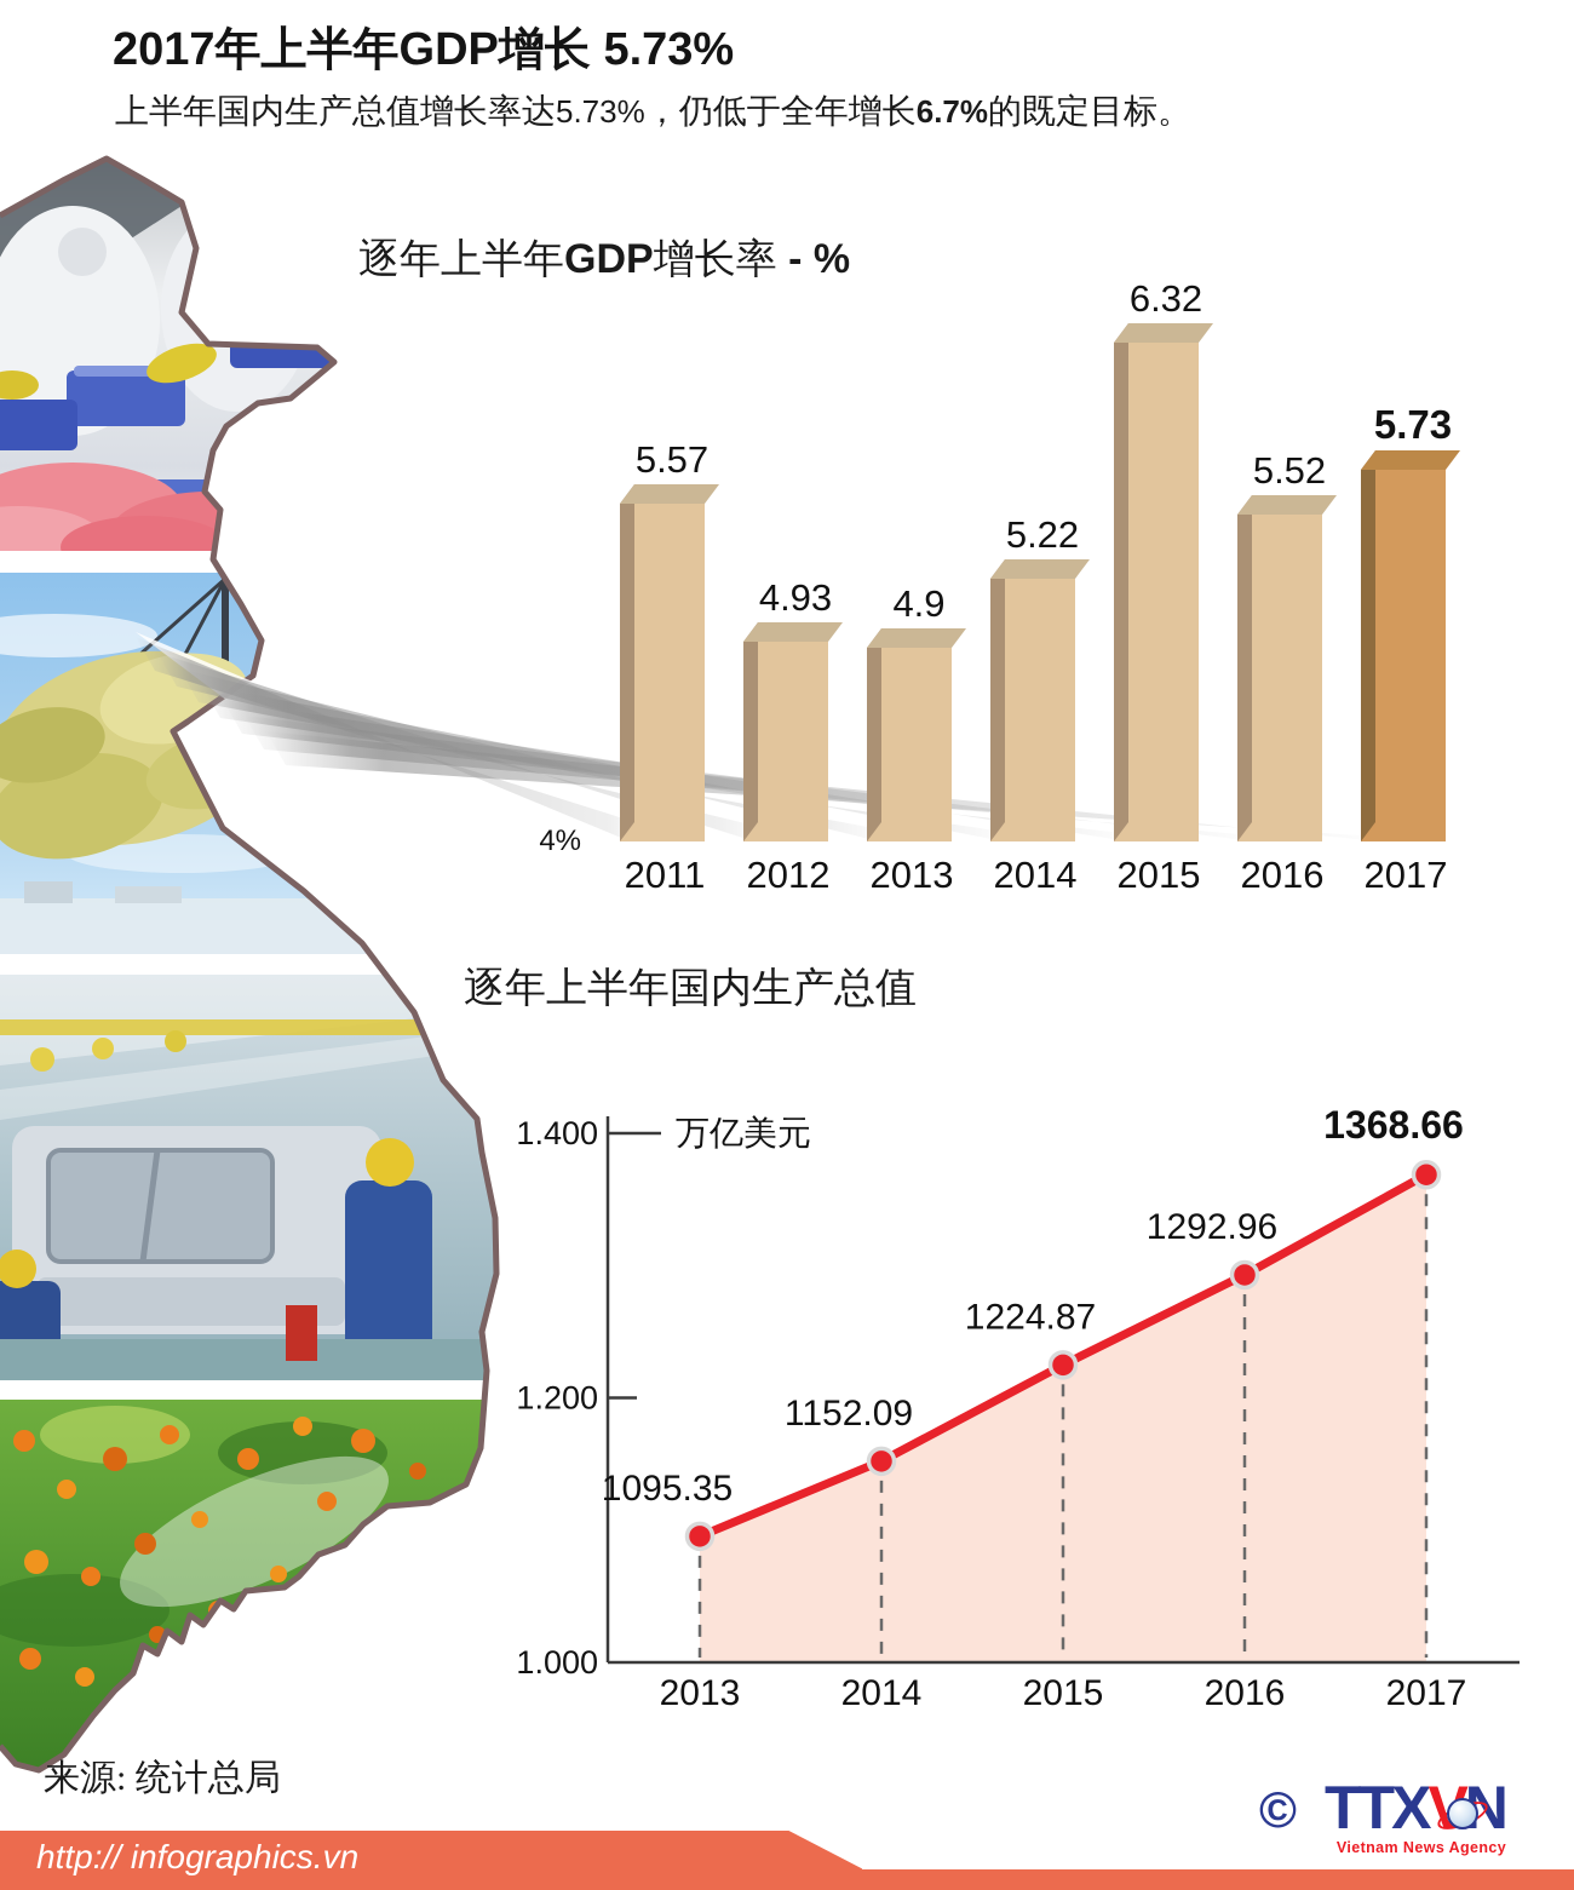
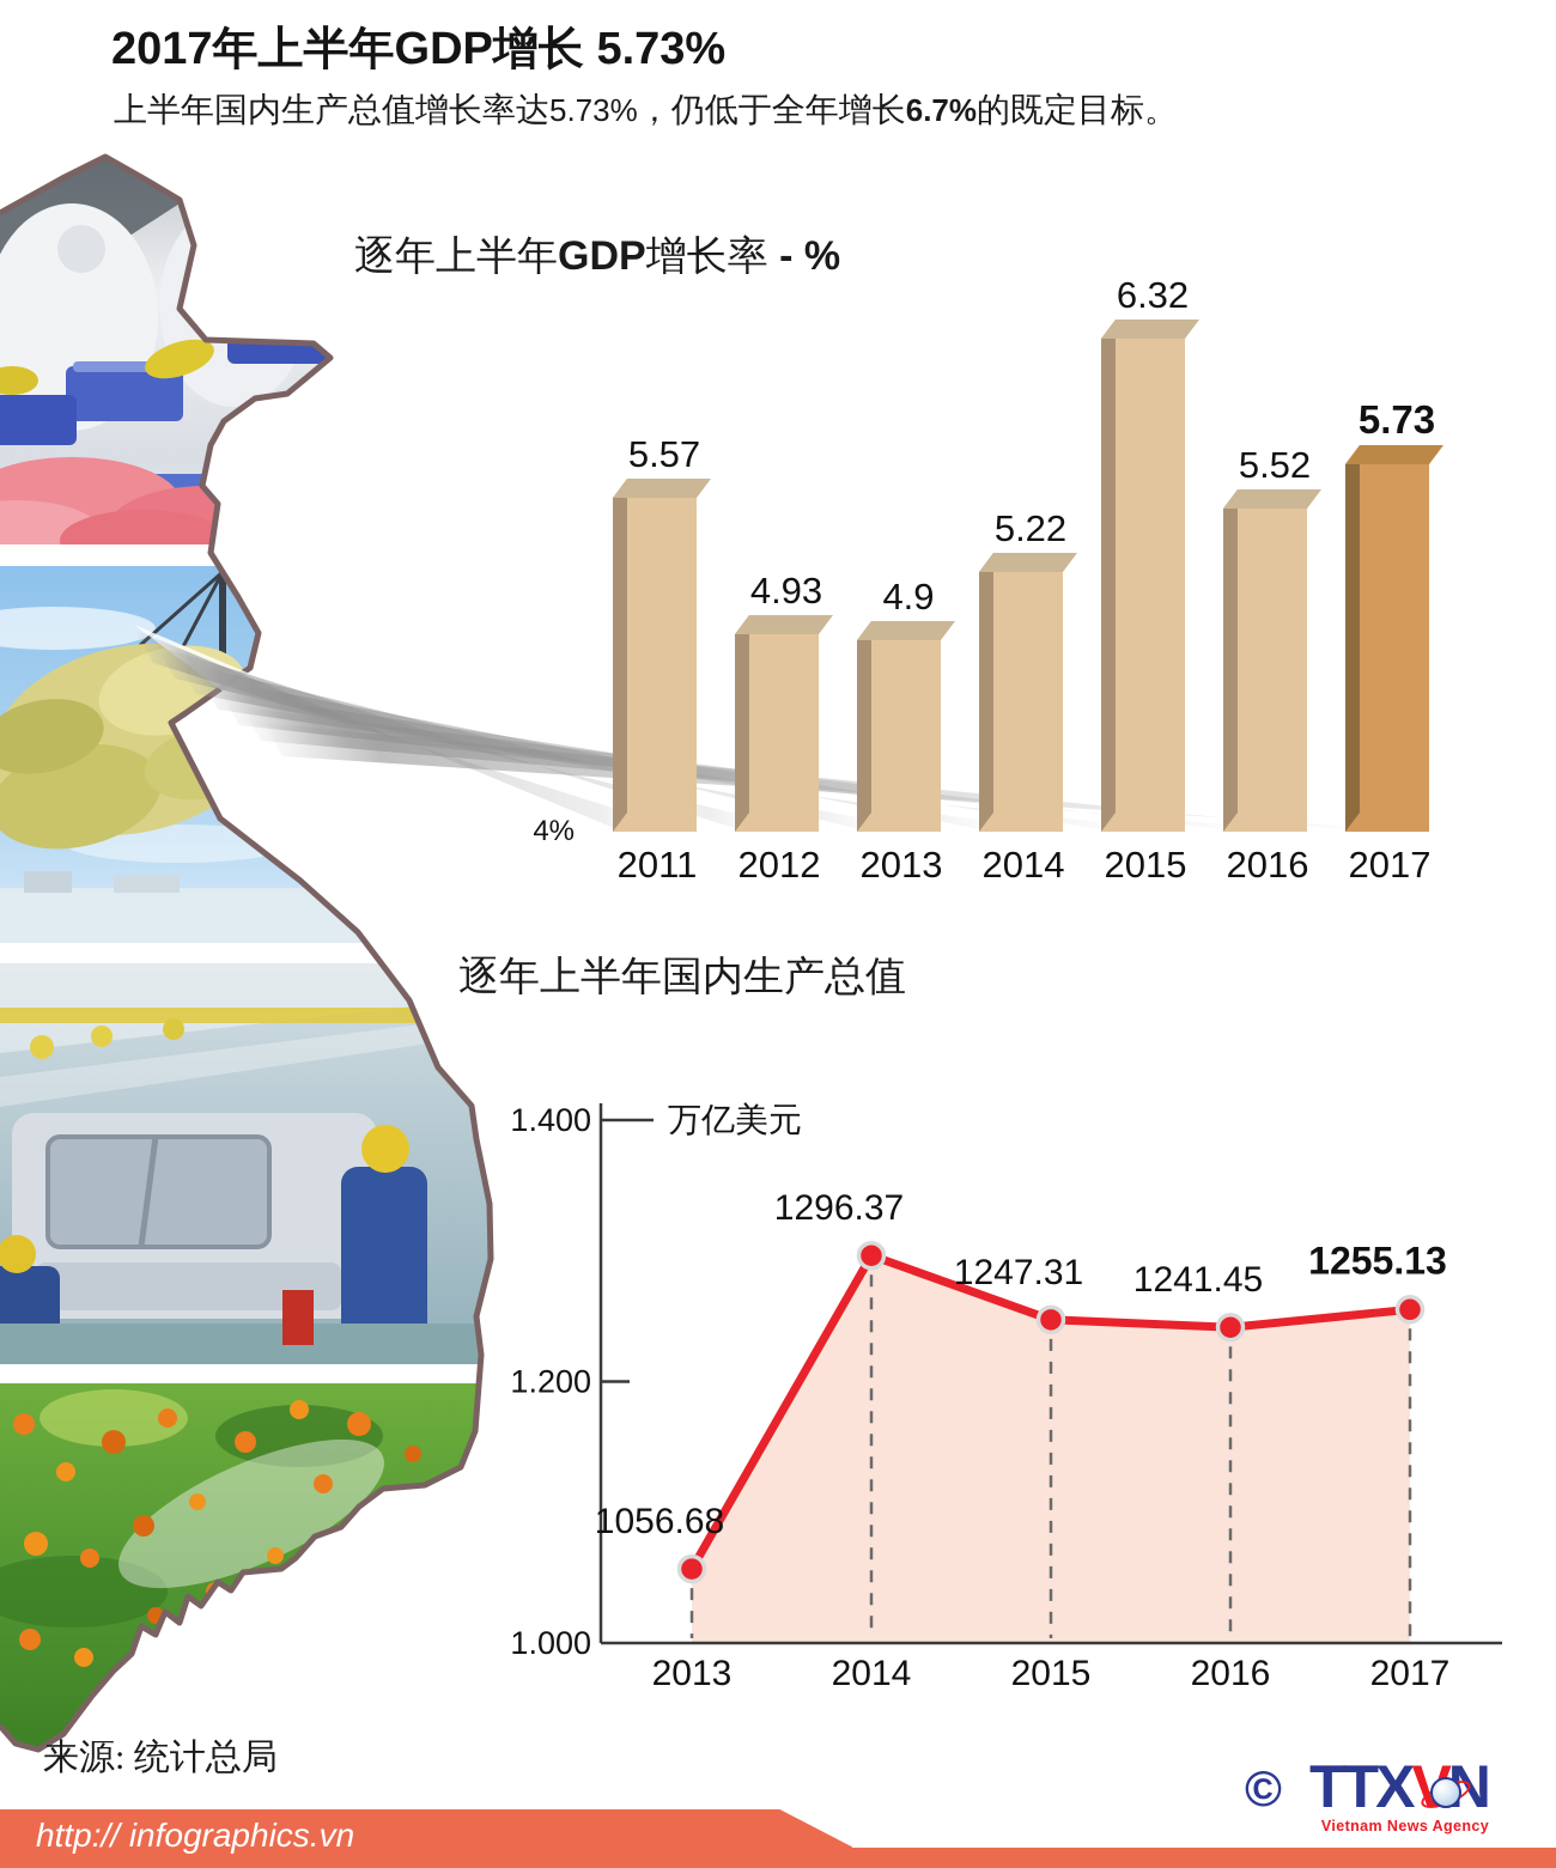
逐年上半年国内生产总值/2013: 1095.35 -> 1056.68
逐年上半年国内生产总值/2014: 1152.09 -> 1296.37
逐年上半年国内生产总值/2015: 1224.87 -> 1247.31
逐年上半年国内生产总值/2016: 1292.96 -> 1241.45
逐年上半年国内生产总值/2017: 1368.66 -> 1255.13
